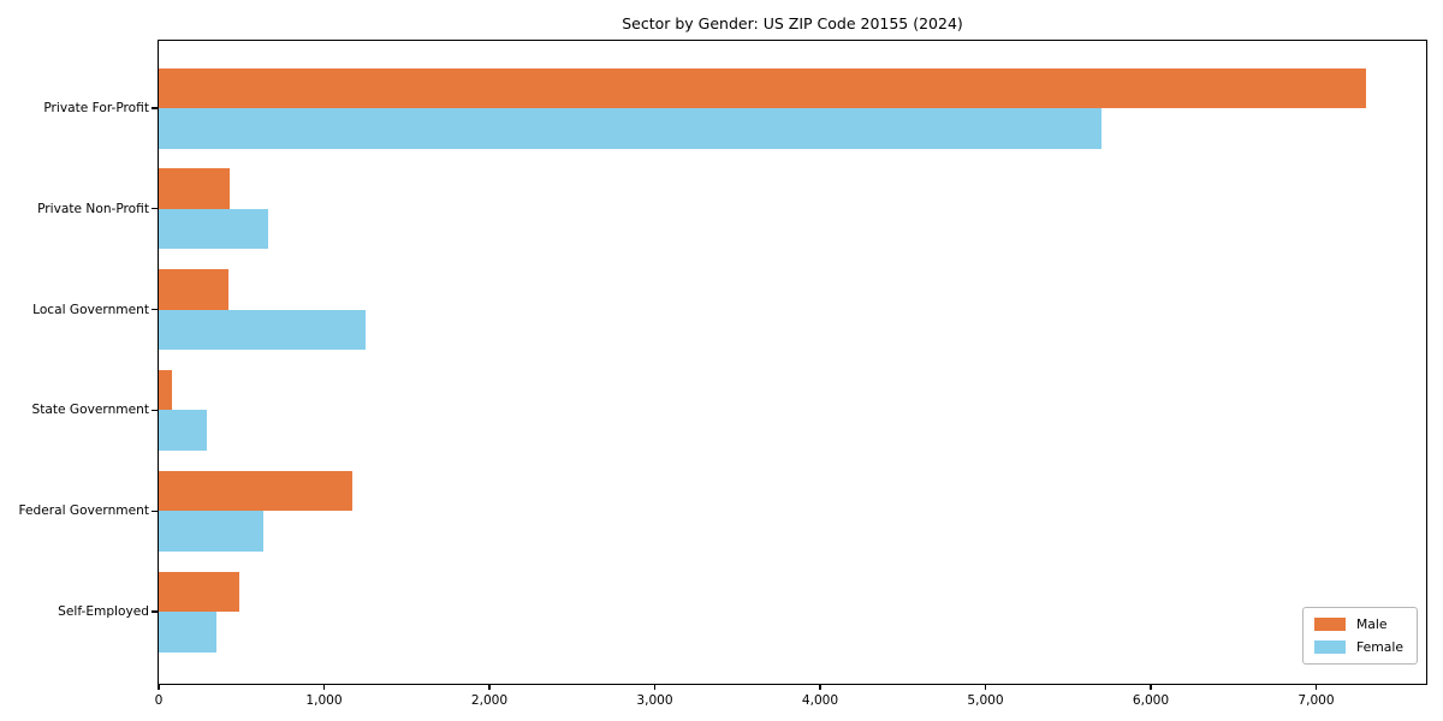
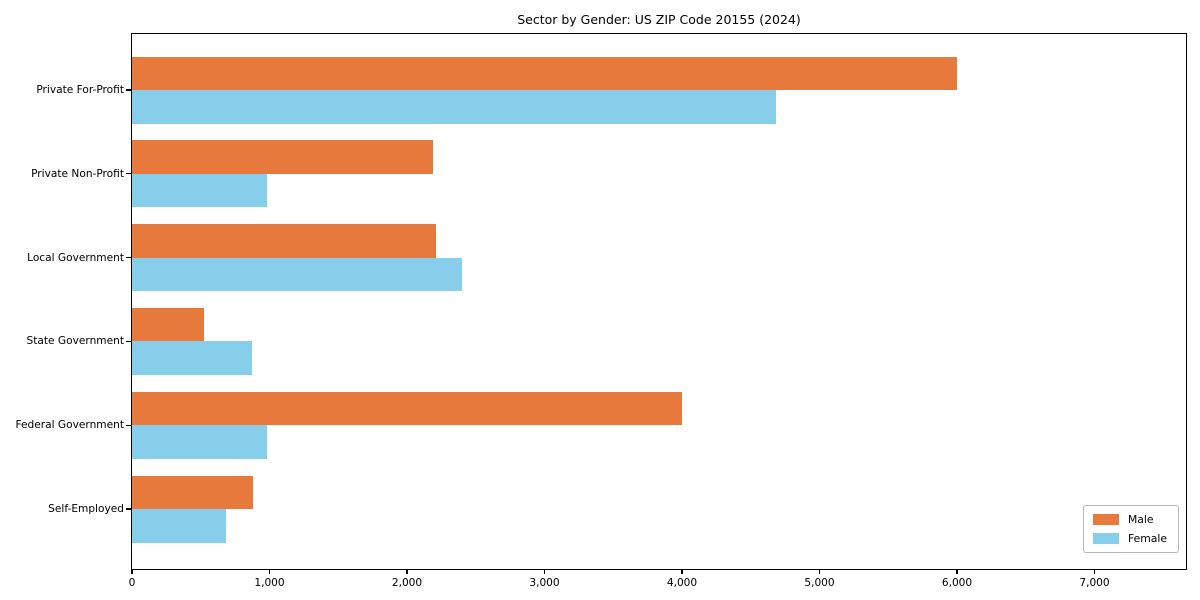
Male/Private For-Profit: 7300 -> 6000
Female/Private For-Profit: 5700 -> 4680
Male/Private Non-Profit: 430 -> 2190
Female/Private Non-Profit: 660 -> 980
Male/Local Government: 420 -> 2210
Female/Local Government: 1250 -> 2400
Male/State Government: 80 -> 520
Female/State Government: 290 -> 870
Male/Federal Government: 1170 -> 4000
Female/Federal Government: 630 -> 980
Male/Self-Employed: 490 -> 880
Female/Self-Employed: 350 -> 680
